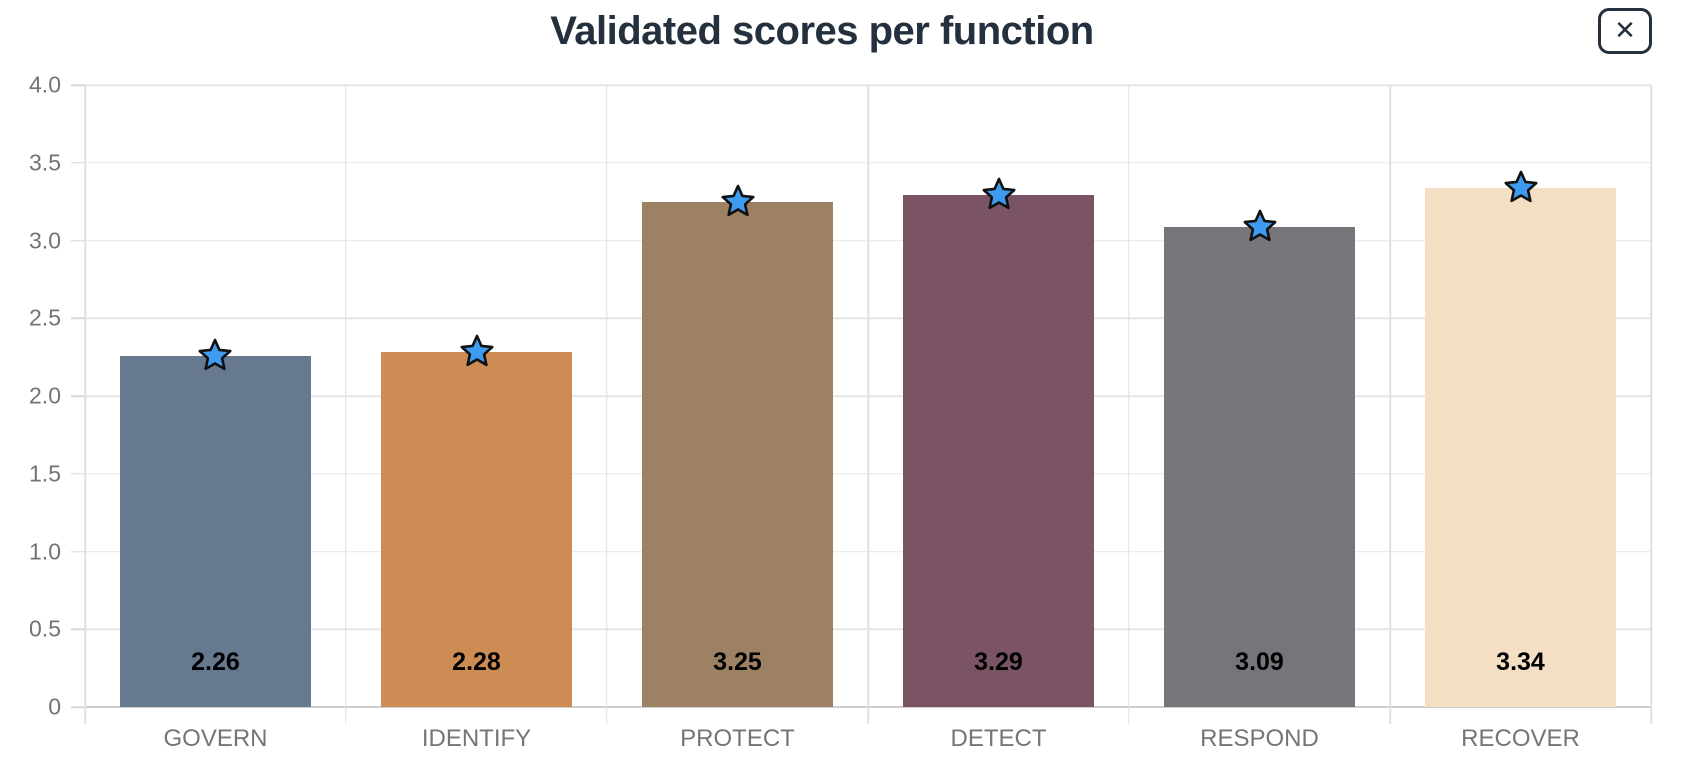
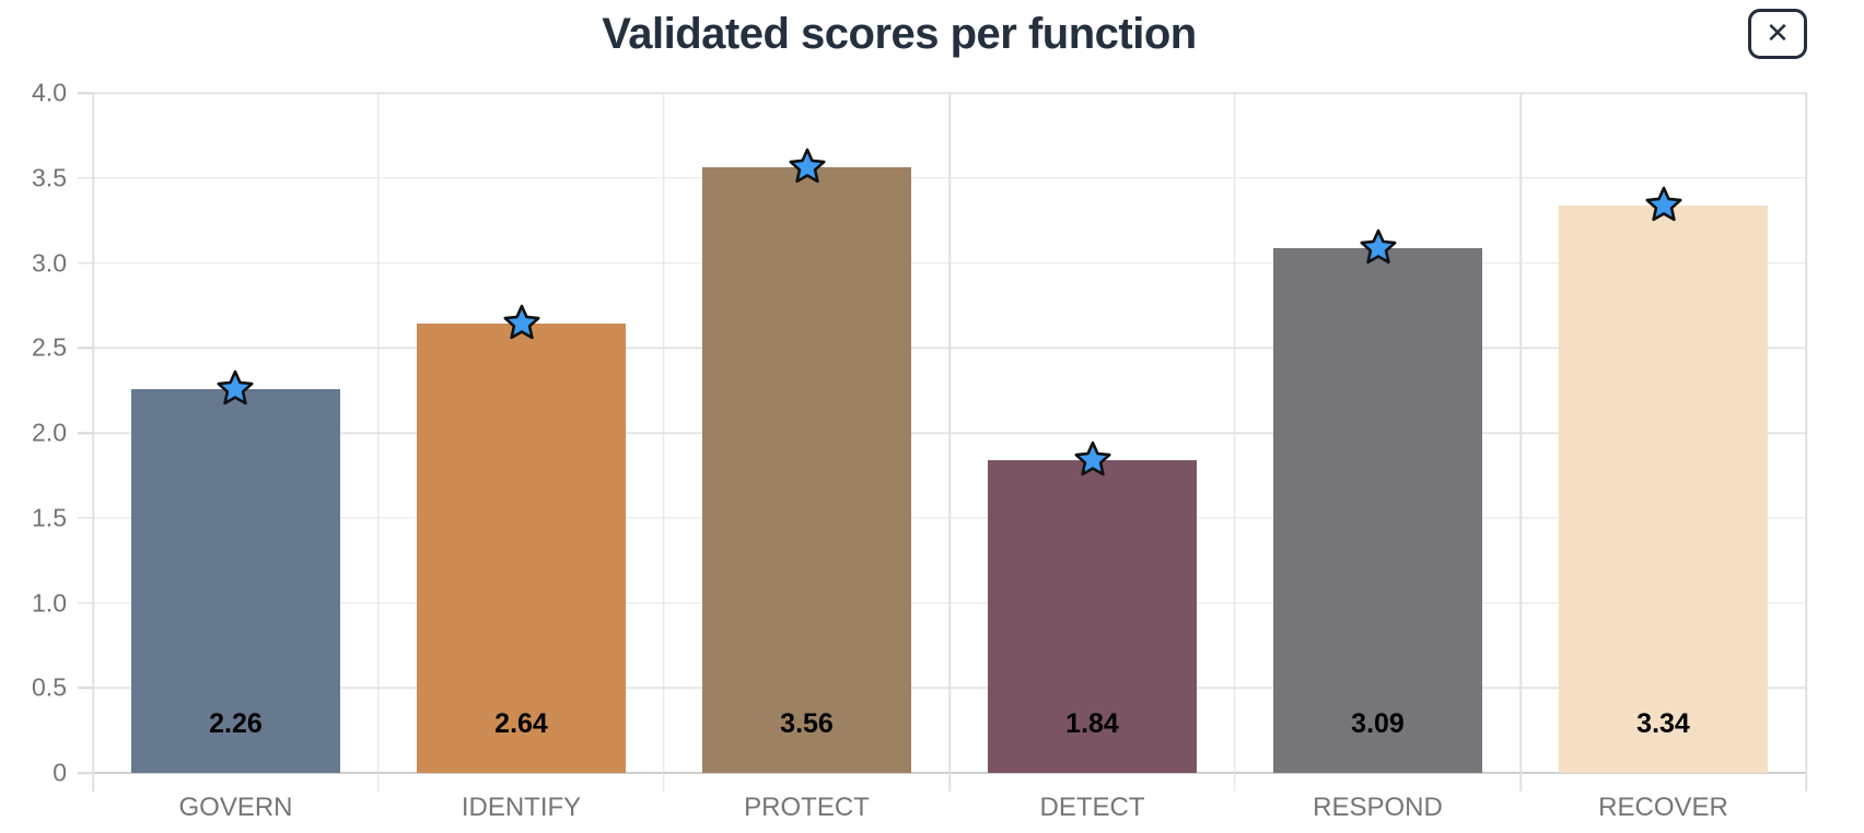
IDENTIFY: 2.28 -> 2.64
PROTECT: 3.25 -> 3.56
DETECT: 3.29 -> 1.84
